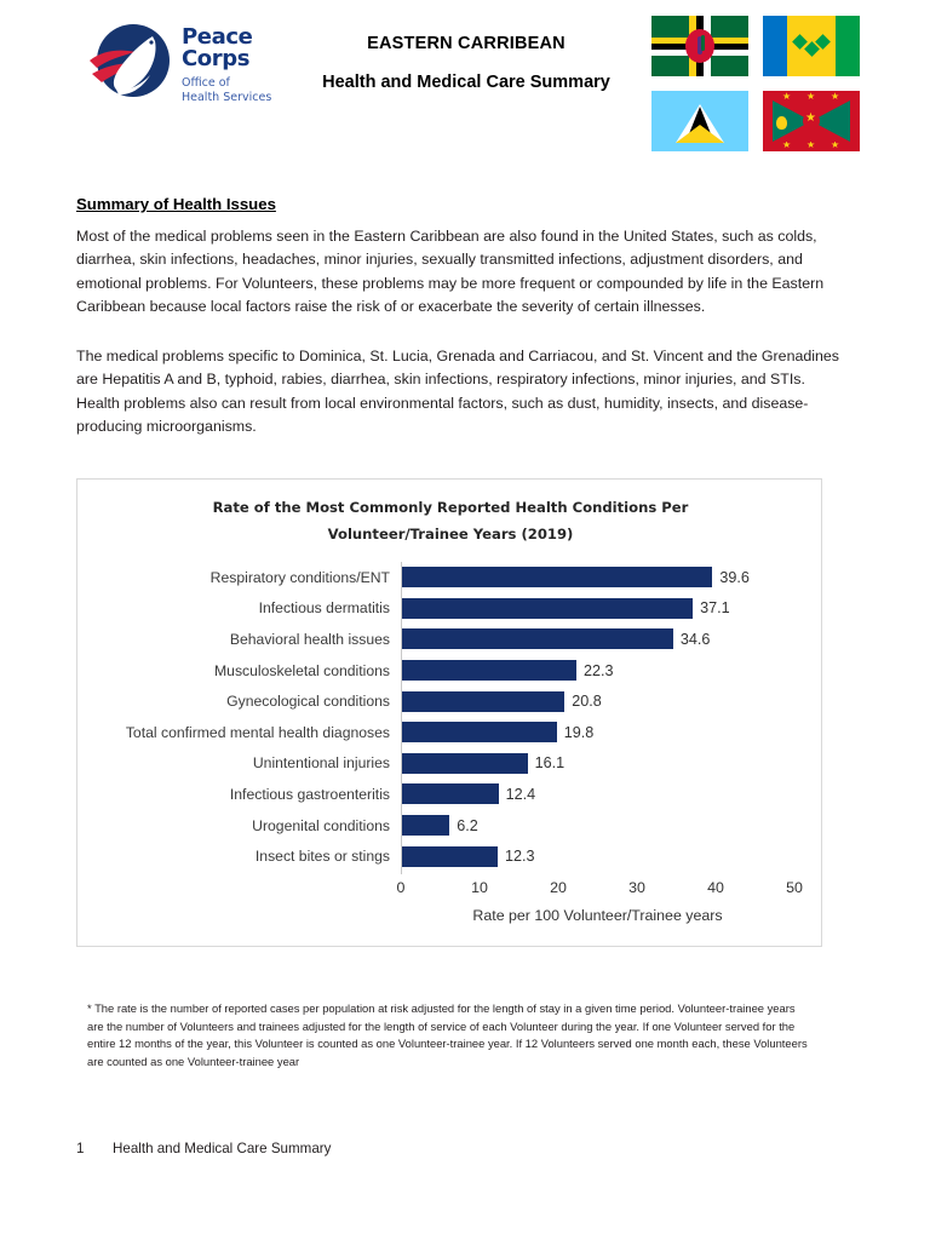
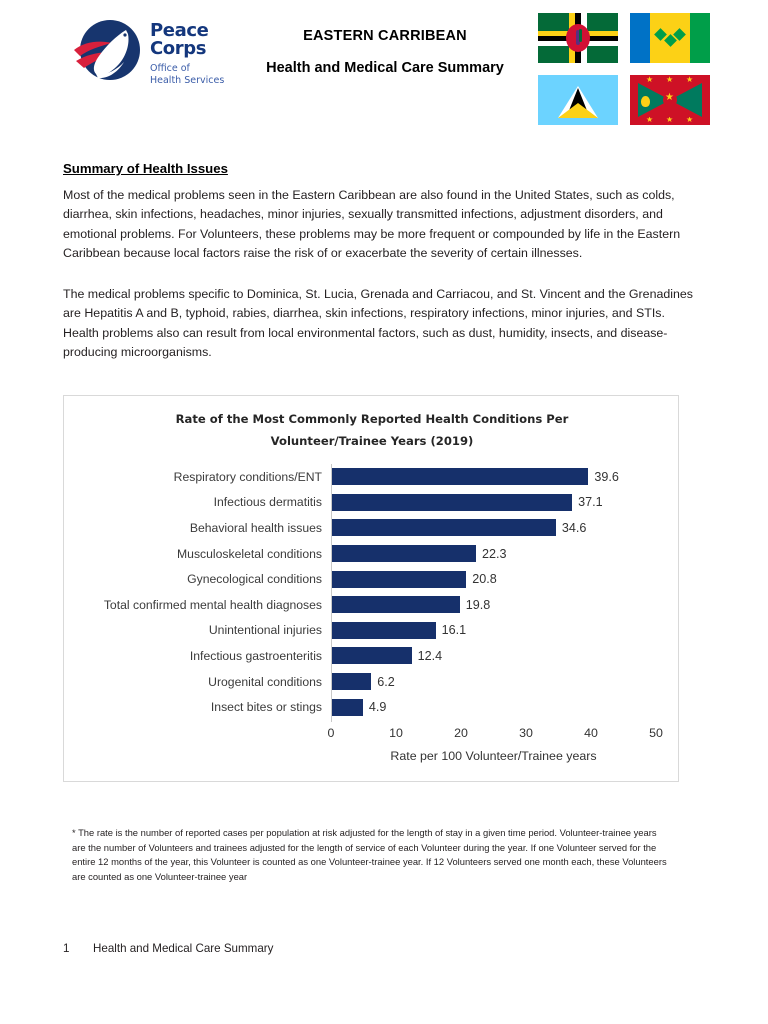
Insect bites or stings: 12.3 -> 4.9
